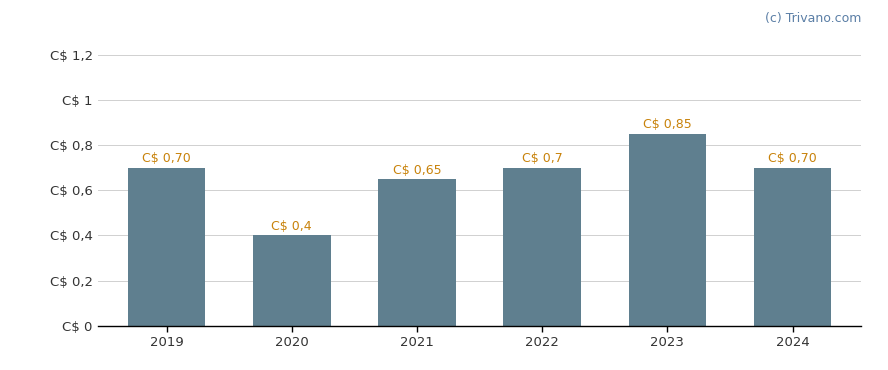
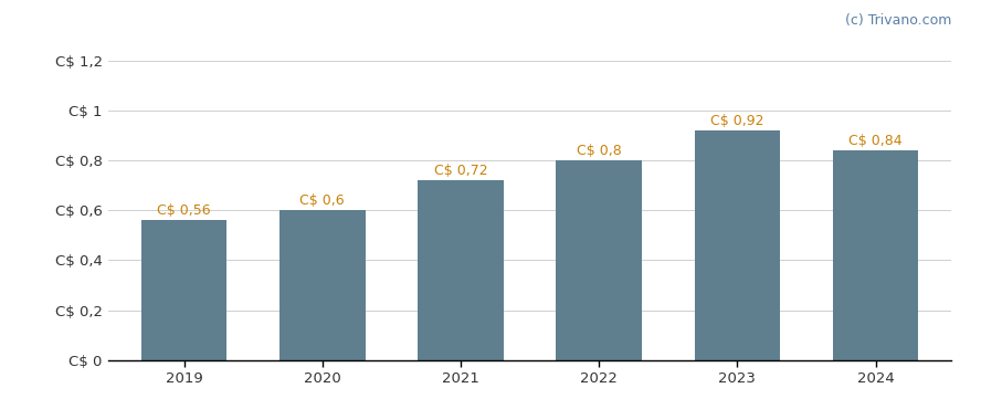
2019: 0,70 -> 0,56
2020: 0,4 -> 0,6
2021: 0,65 -> 0,72
2022: 0,7 -> 0,8
2023: 0,85 -> 0,92
2024: 0,70 -> 0,84
